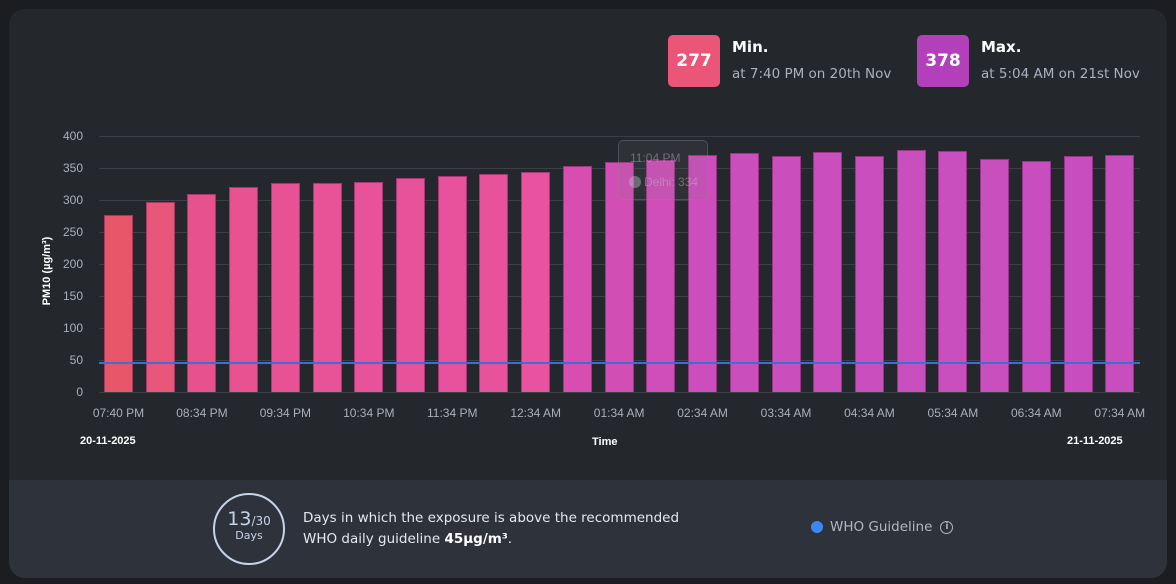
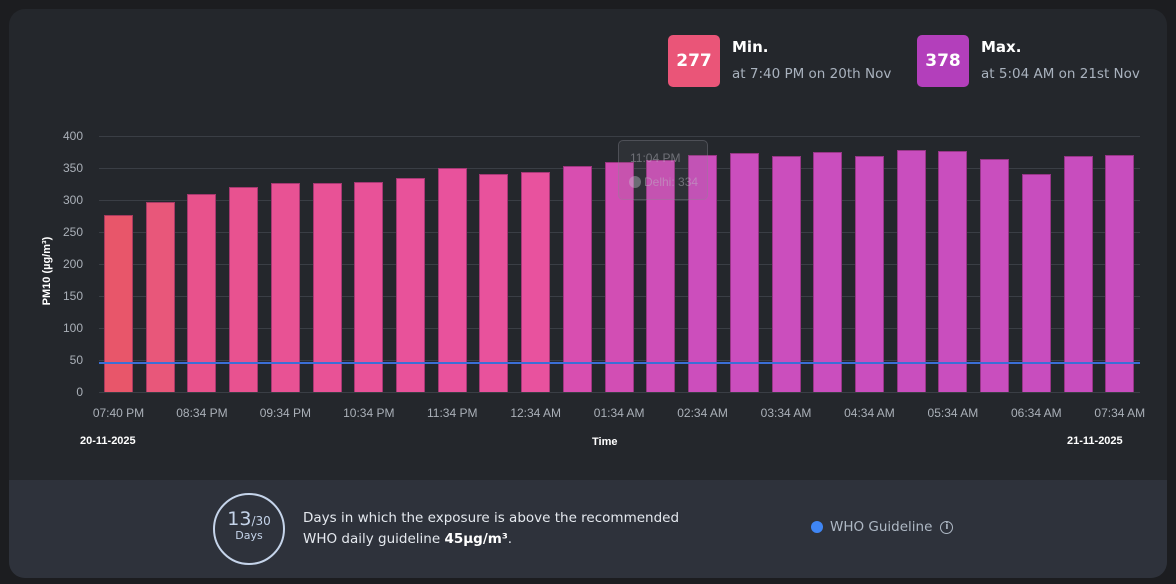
11:34 PM: 340 -> 350
06:34 AM: 360 -> 340
